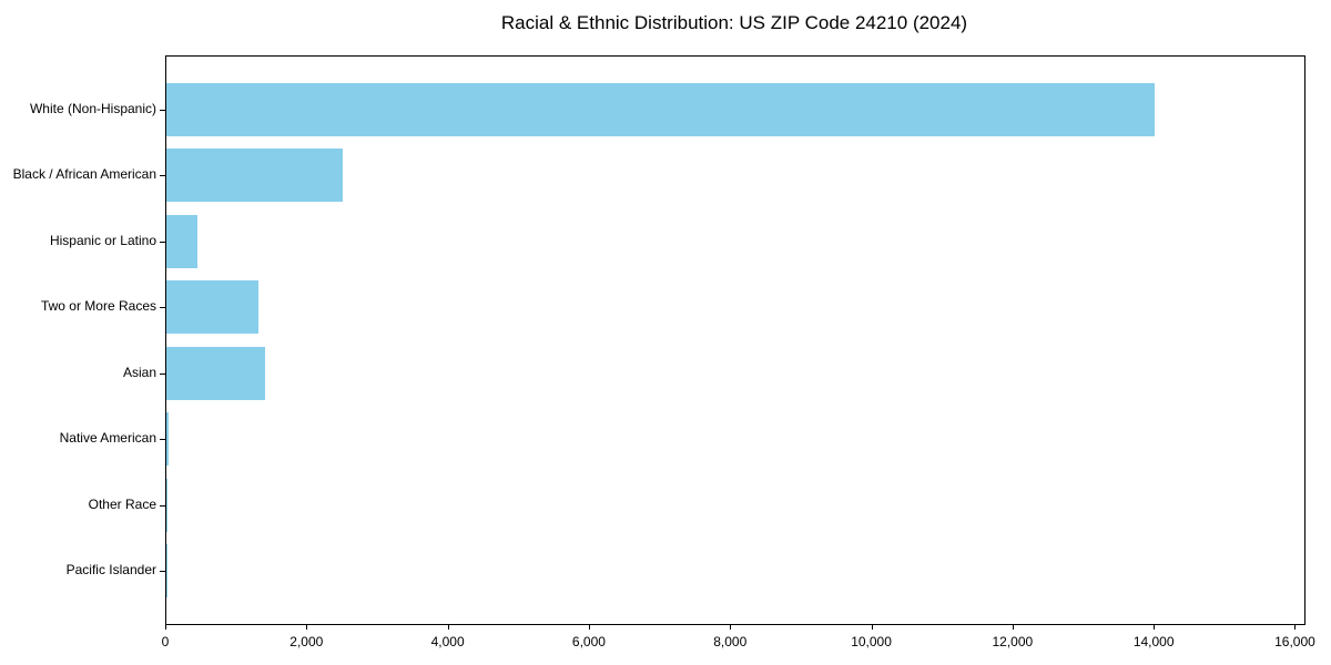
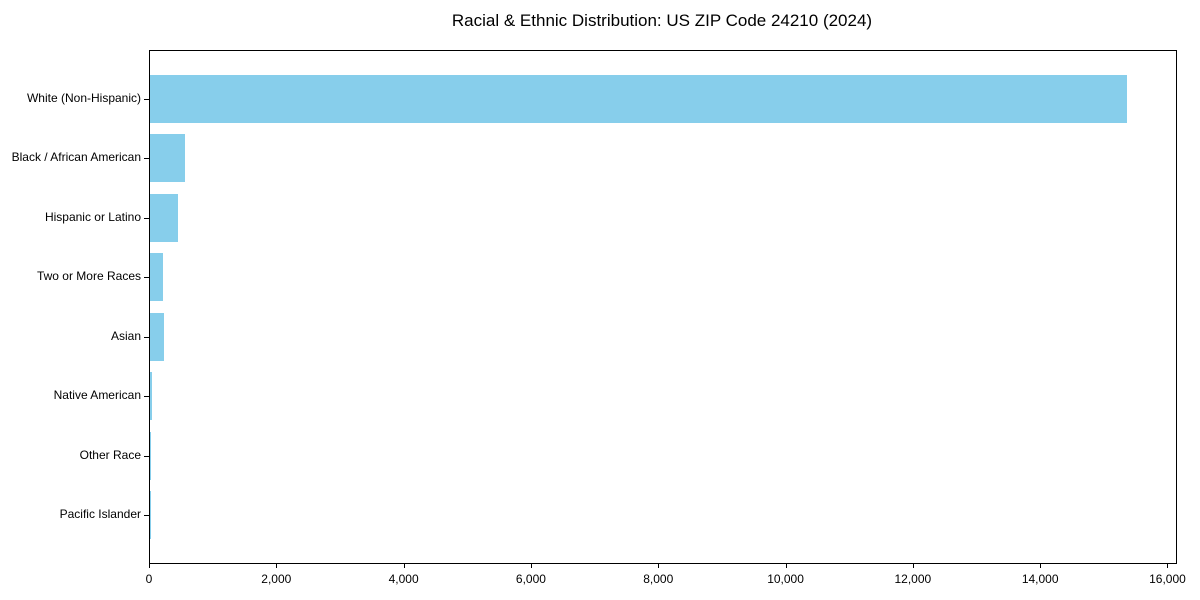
White (Non-Hispanic): 14000 -> 15400
Black / African American: 2500 -> 600
Two or More Races: 1300 -> 200
Asian: 1400 -> 200
